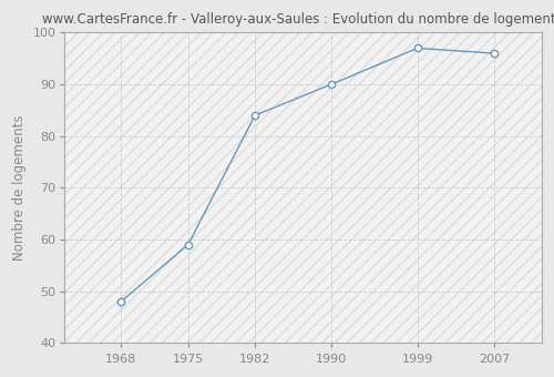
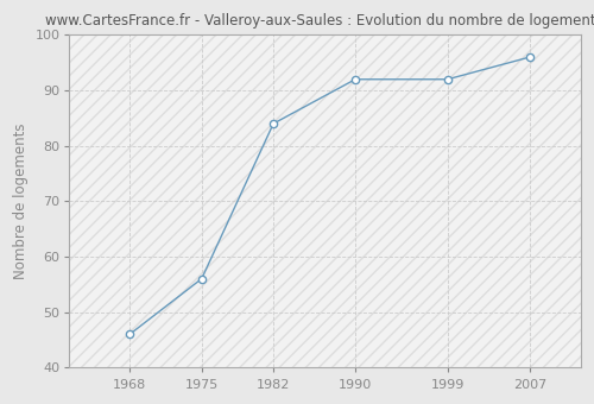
1968: 48 -> 46
1975: 59 -> 56
1990: 90 -> 92
1999: 97 -> 92
